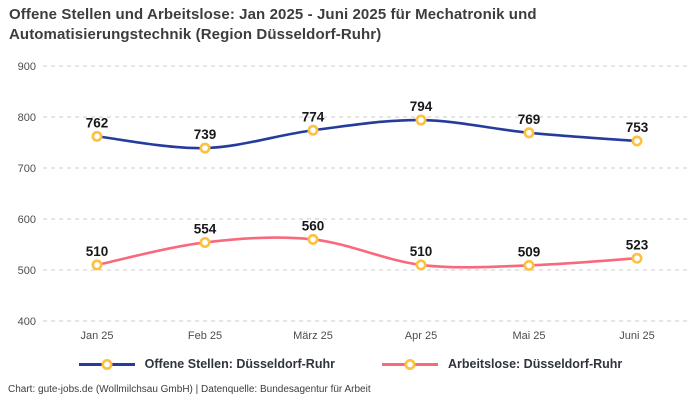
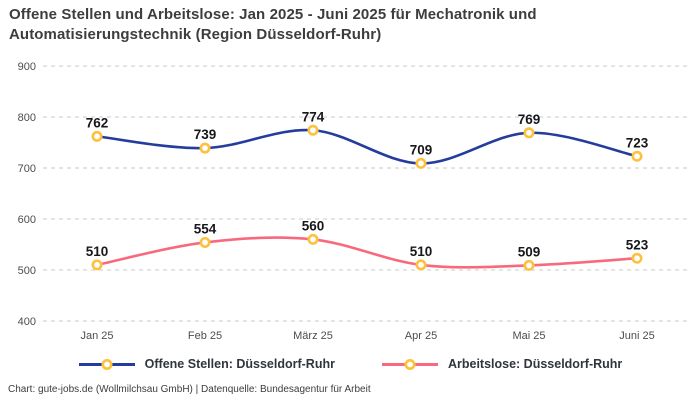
Offene Stellen: Düsseldorf-Ruhr/Apr 25: 794 -> 709
Offene Stellen: Düsseldorf-Ruhr/Juni 25: 753 -> 723
